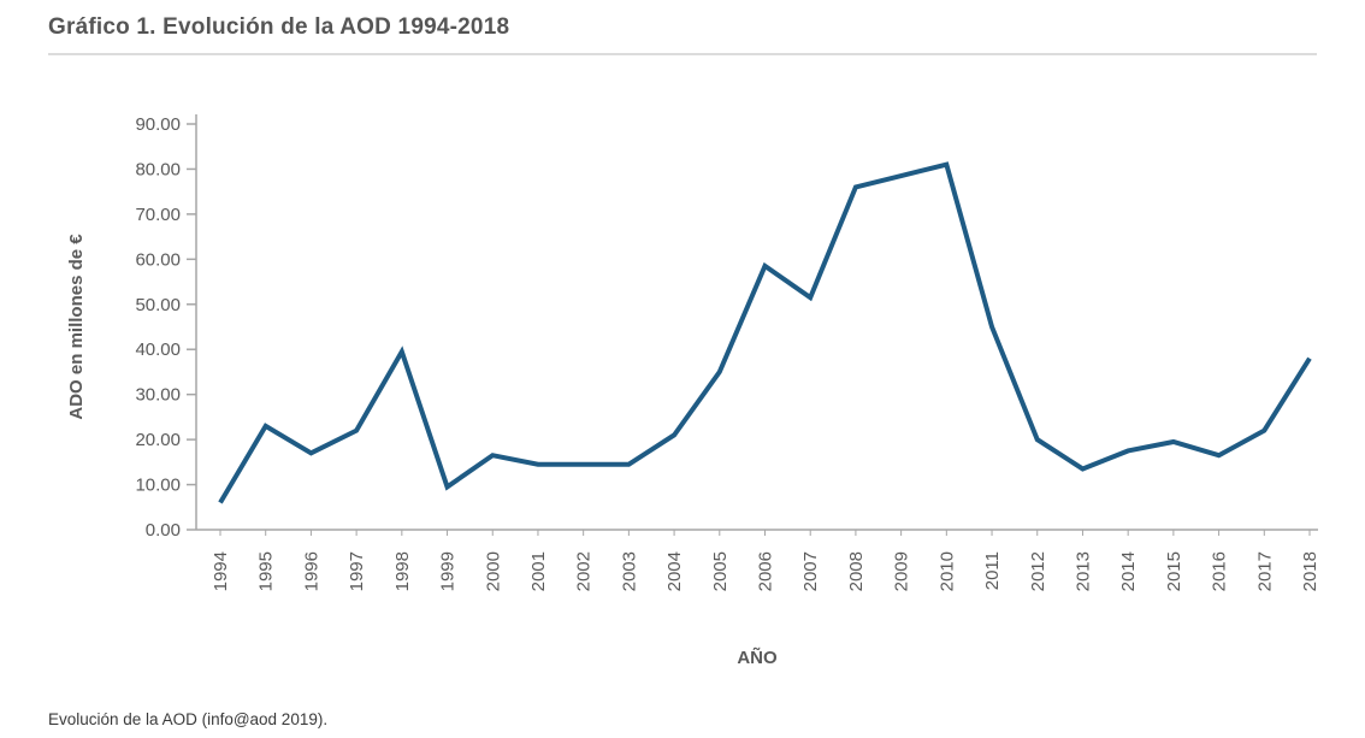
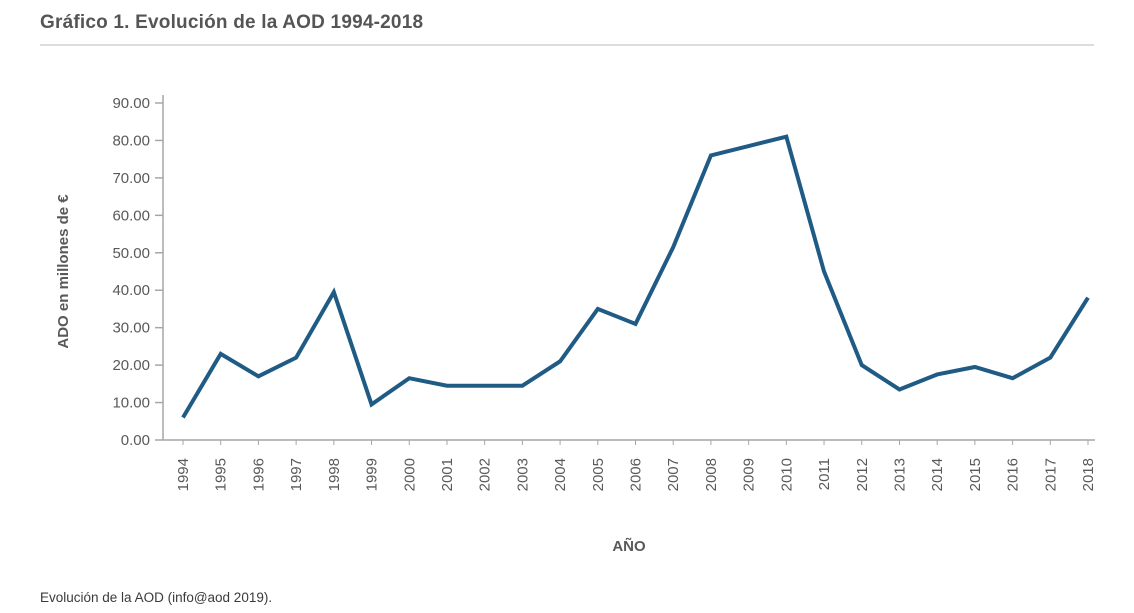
2006: 58 -> 31
